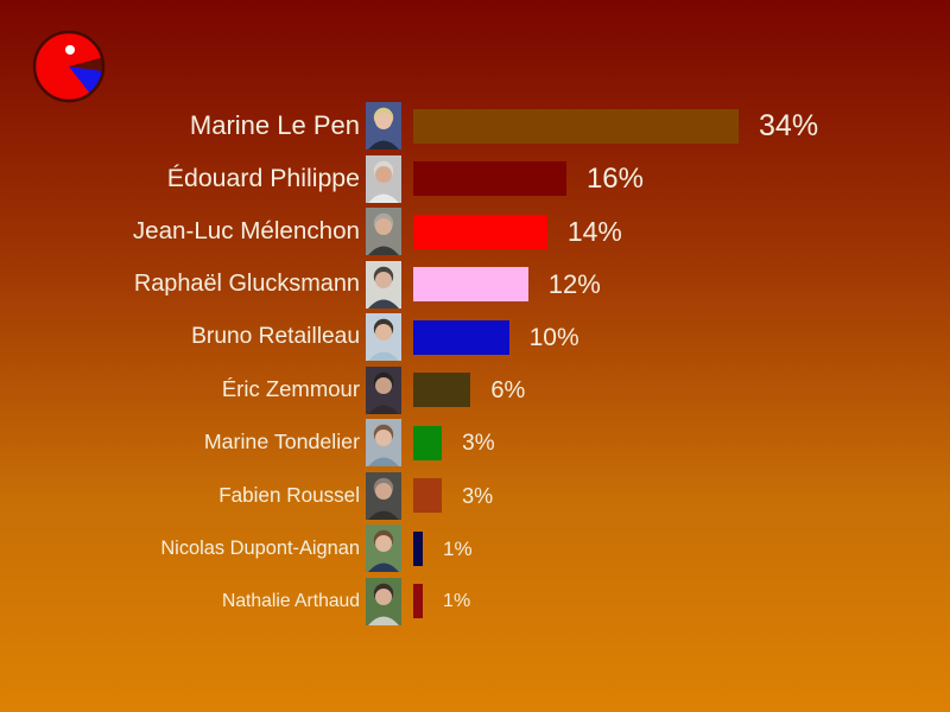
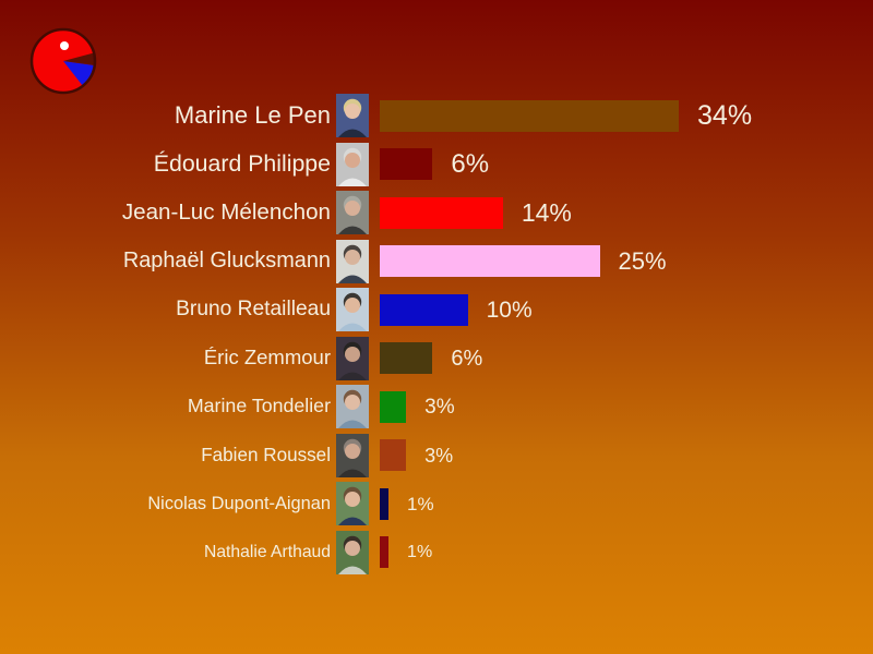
Édouard Philippe: 16% -> 6%
Raphaël Glucksmann: 12% -> 25%
